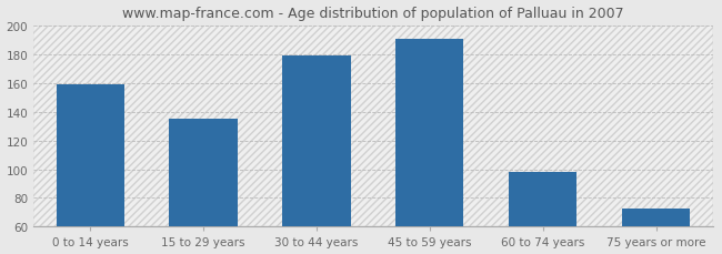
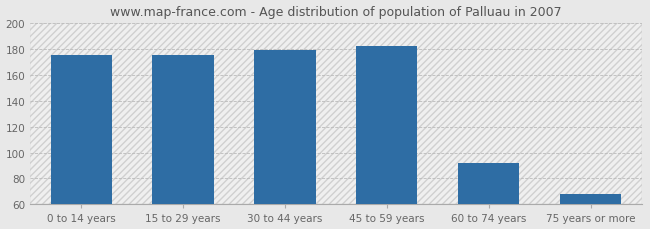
0 to 14 years: 159 -> 175
15 to 29 years: 135 -> 175
45 to 59 years: 191 -> 182
60 to 74 years: 98 -> 92
75 years or more: 73 -> 68
